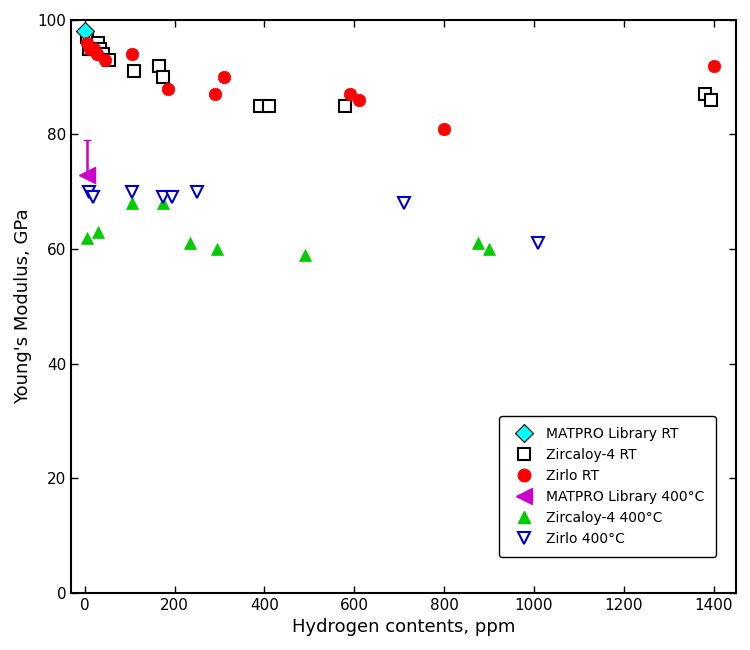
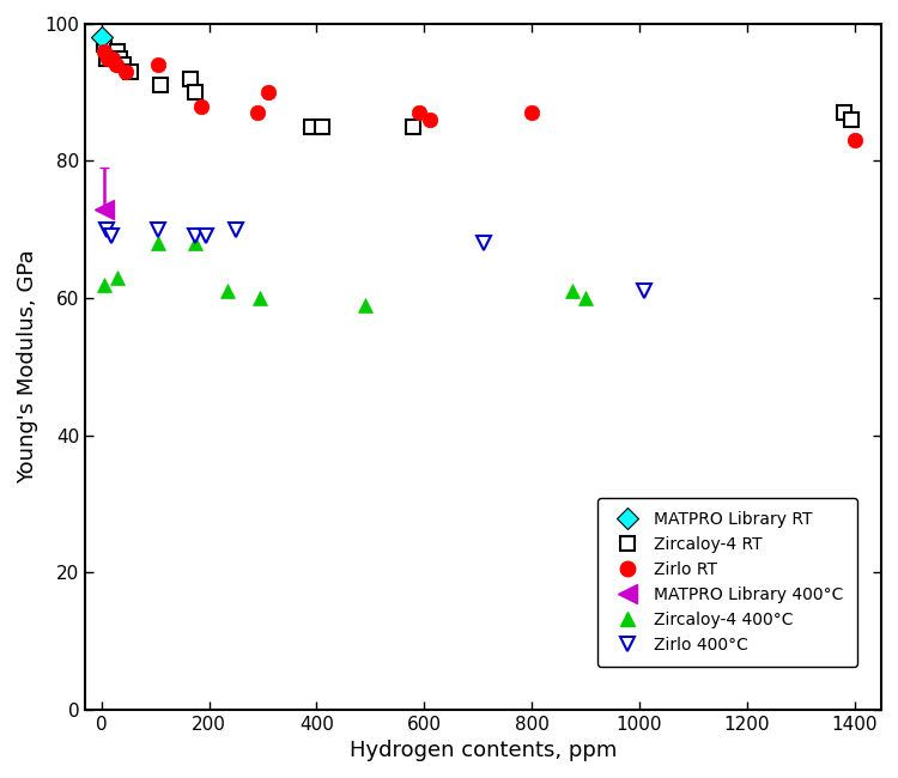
Zirlo RT/800: 81 -> 87
Zirlo RT/1400: 92 -> 83
